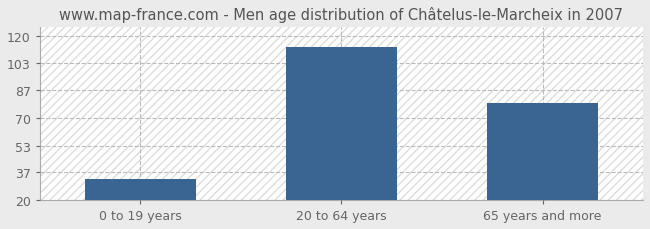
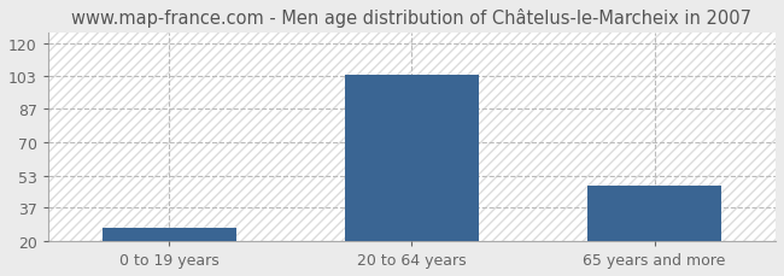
0 to 19 years: 33 -> 27
20 to 64 years: 113 -> 104
65 years and more: 79 -> 48
